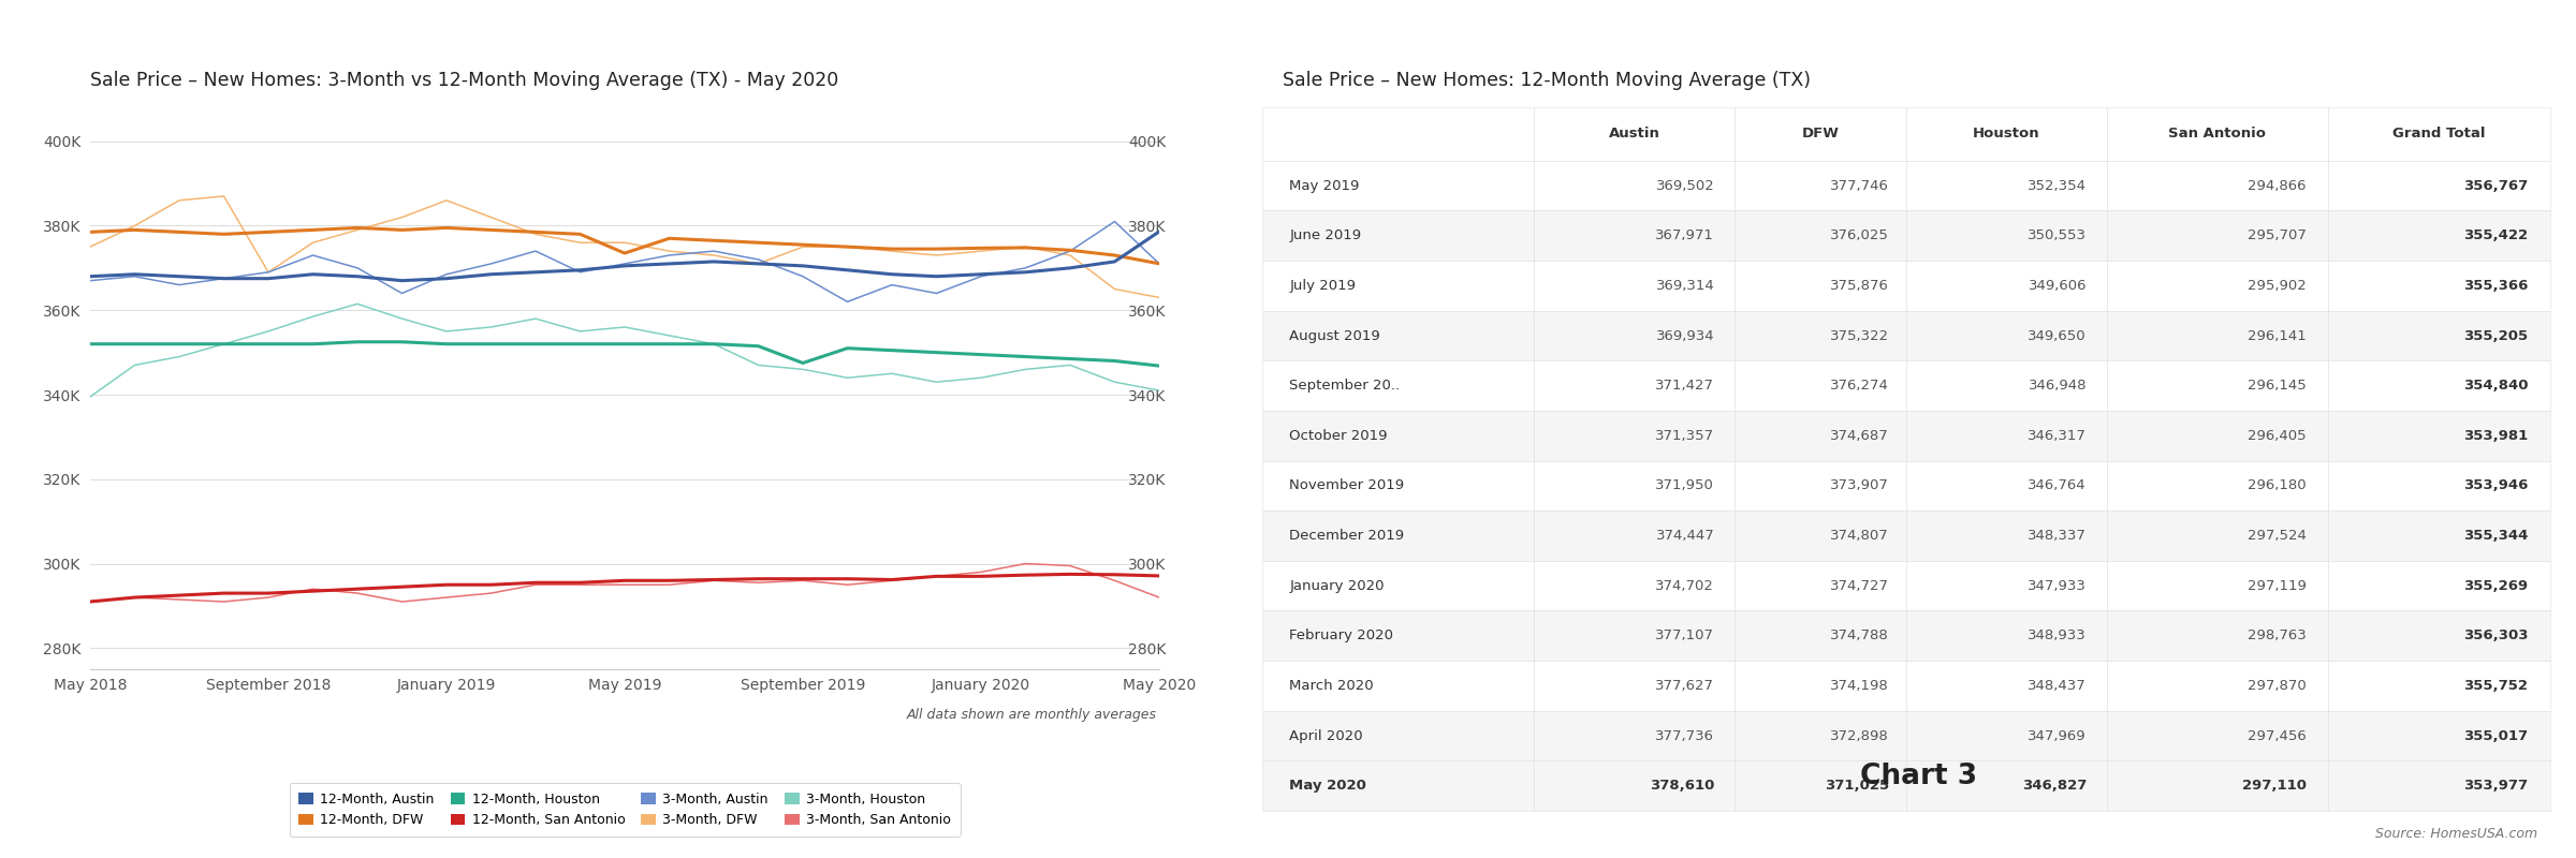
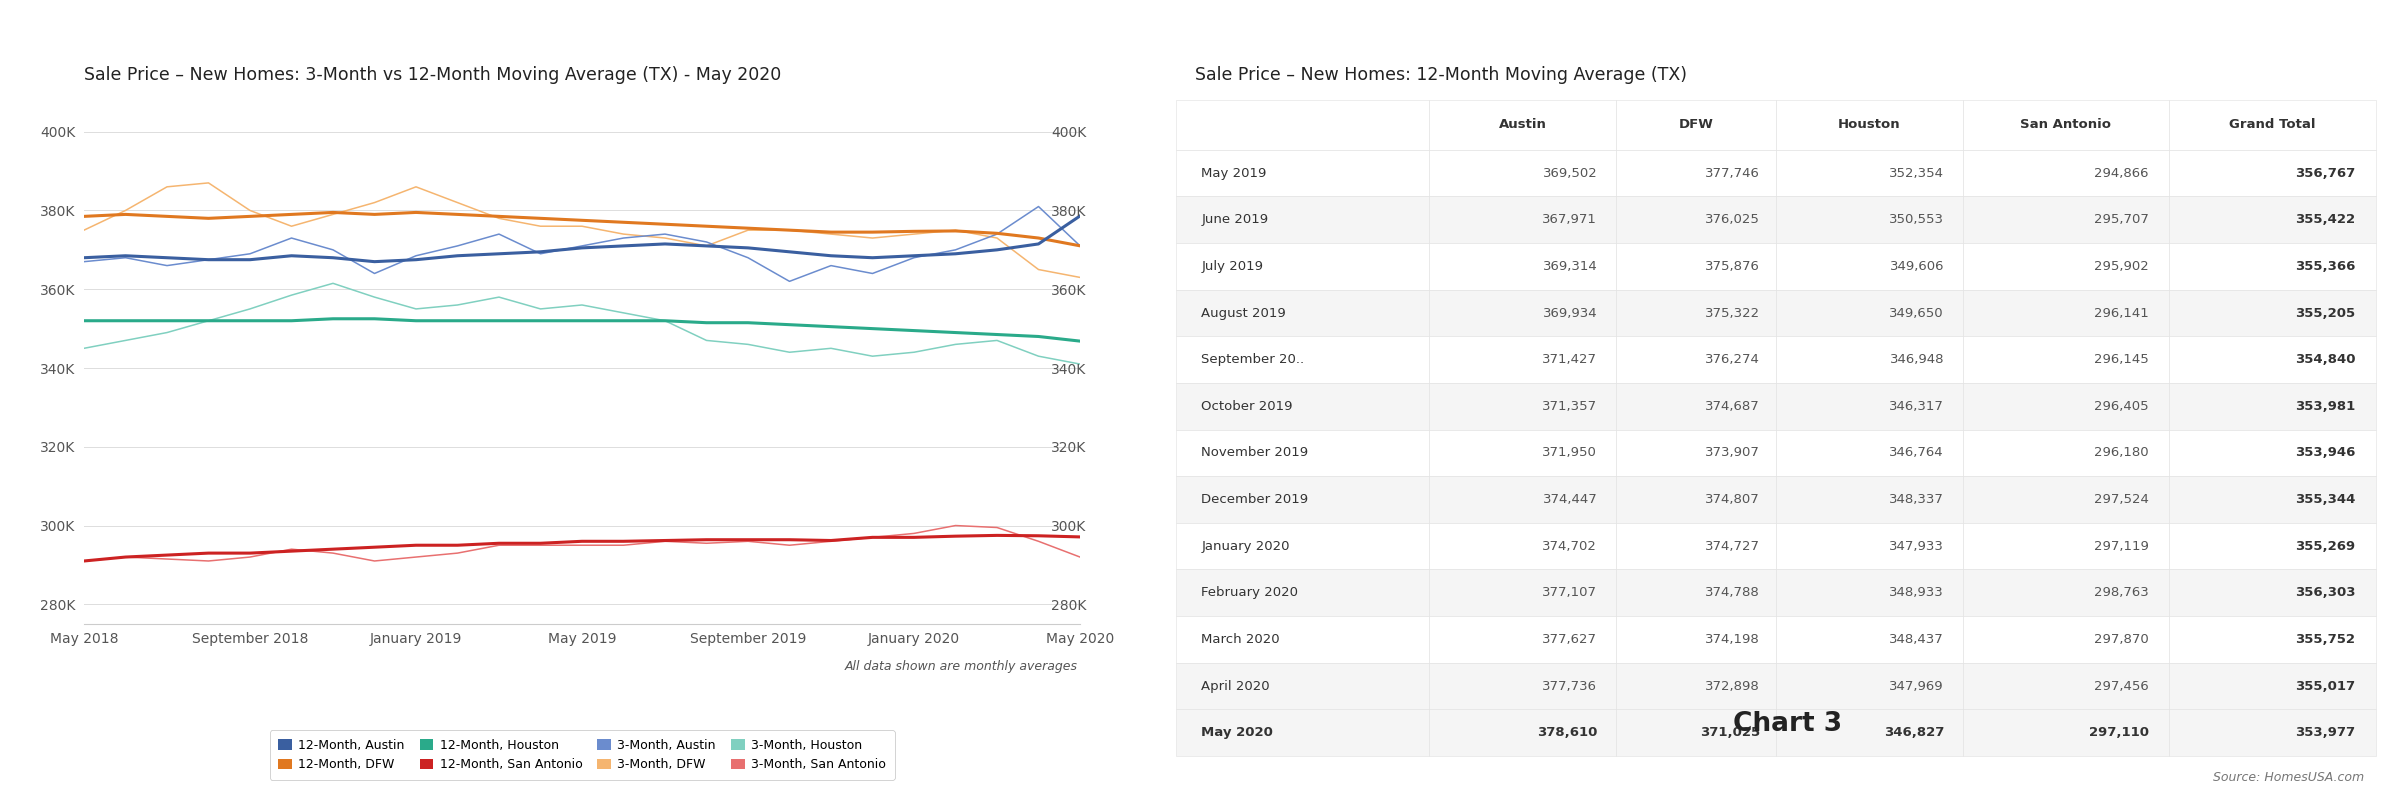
3-Month, Houston/May 2018: 339.5K -> 345.0K
3-Month, DFW/September 2018: 369K -> 380K
12-Month, DFW/May 2019: 373.5K -> 377.5K
12-Month, Houston/September 2019: 347.5K -> 351.5K
